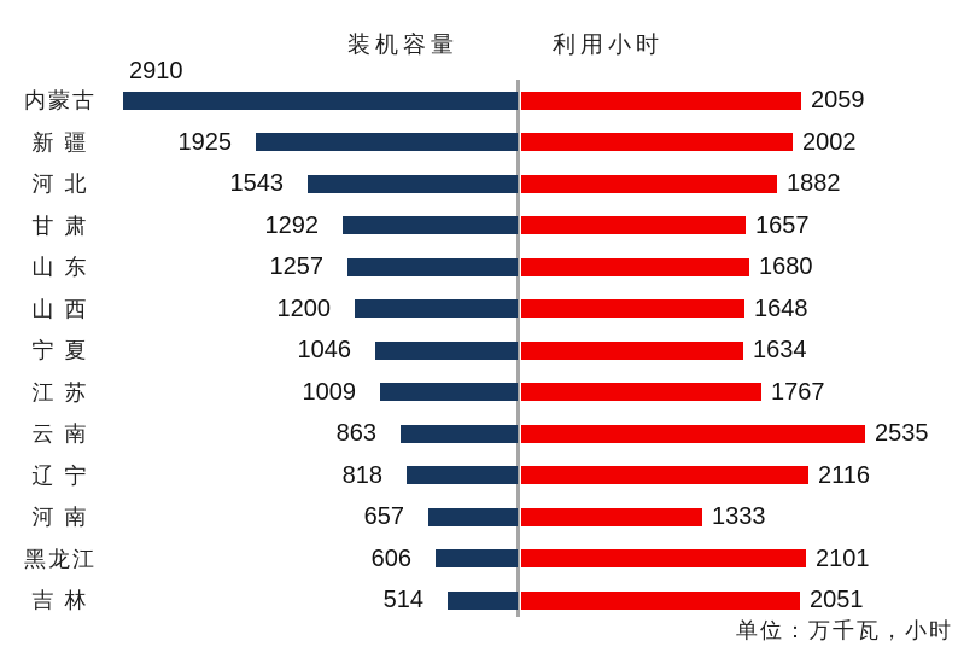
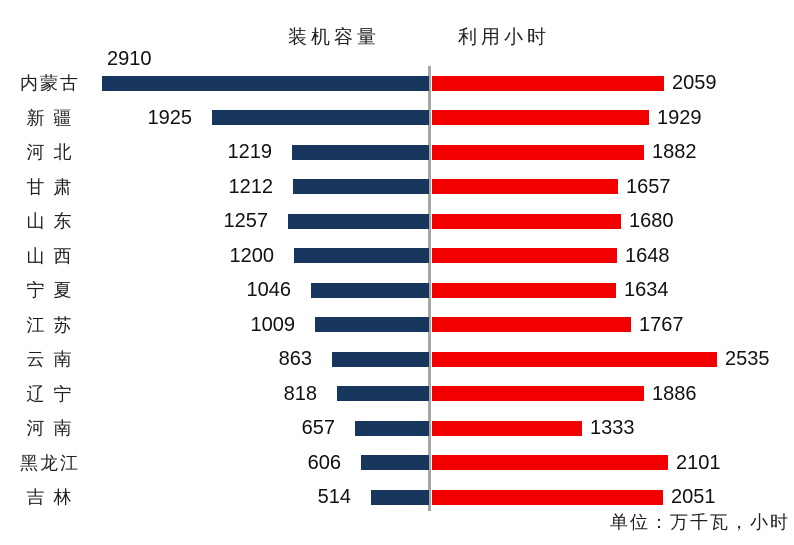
利用小时/新 疆: 2002 -> 1929
装机容量/河 北: 1543 -> 1219
装机容量/甘 肃: 1292 -> 1212
利用小时/辽 宁: 2116 -> 1886
